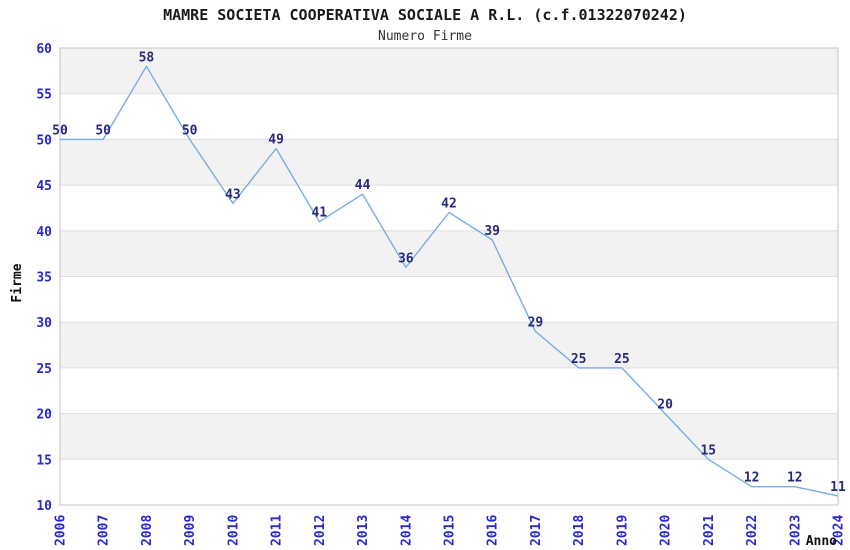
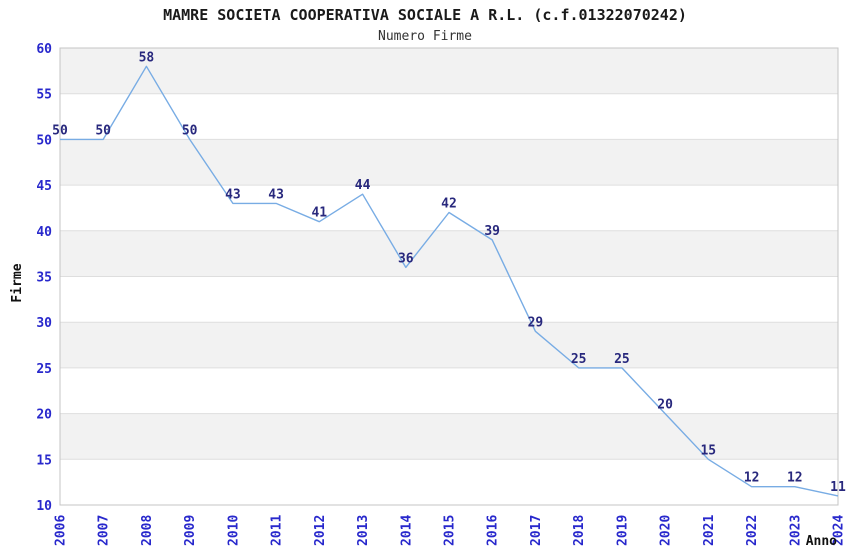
2011: 49 -> 43
